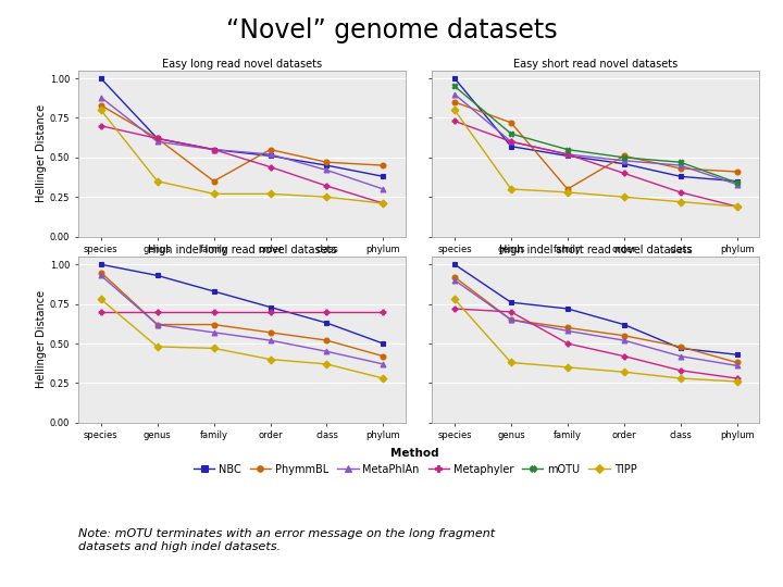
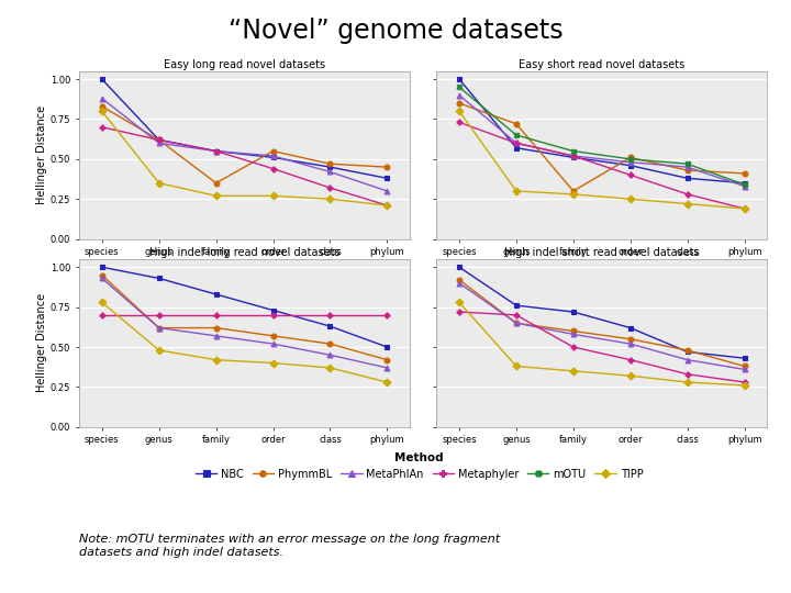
High indel long read novel datasets/TIPP/family: 0.47 -> 0.42
